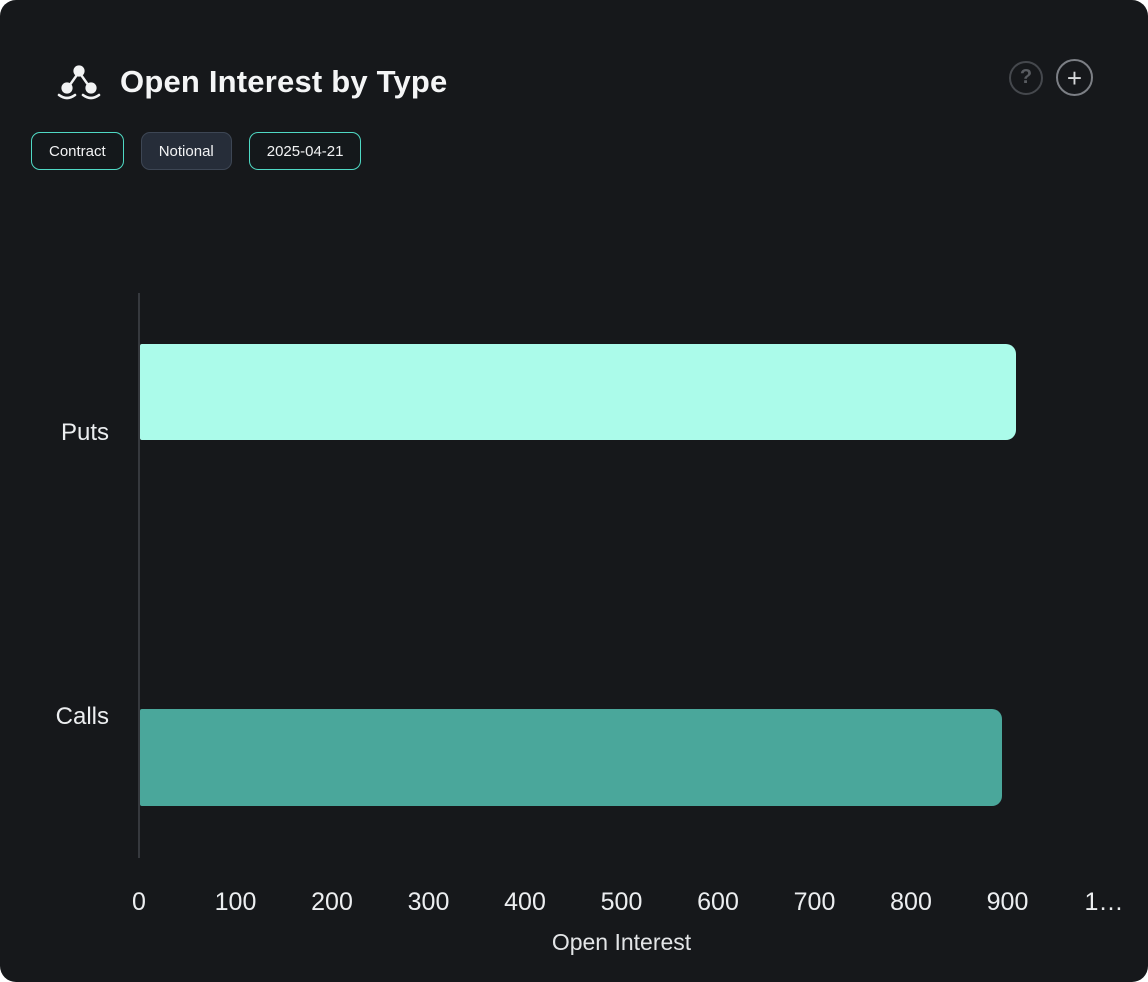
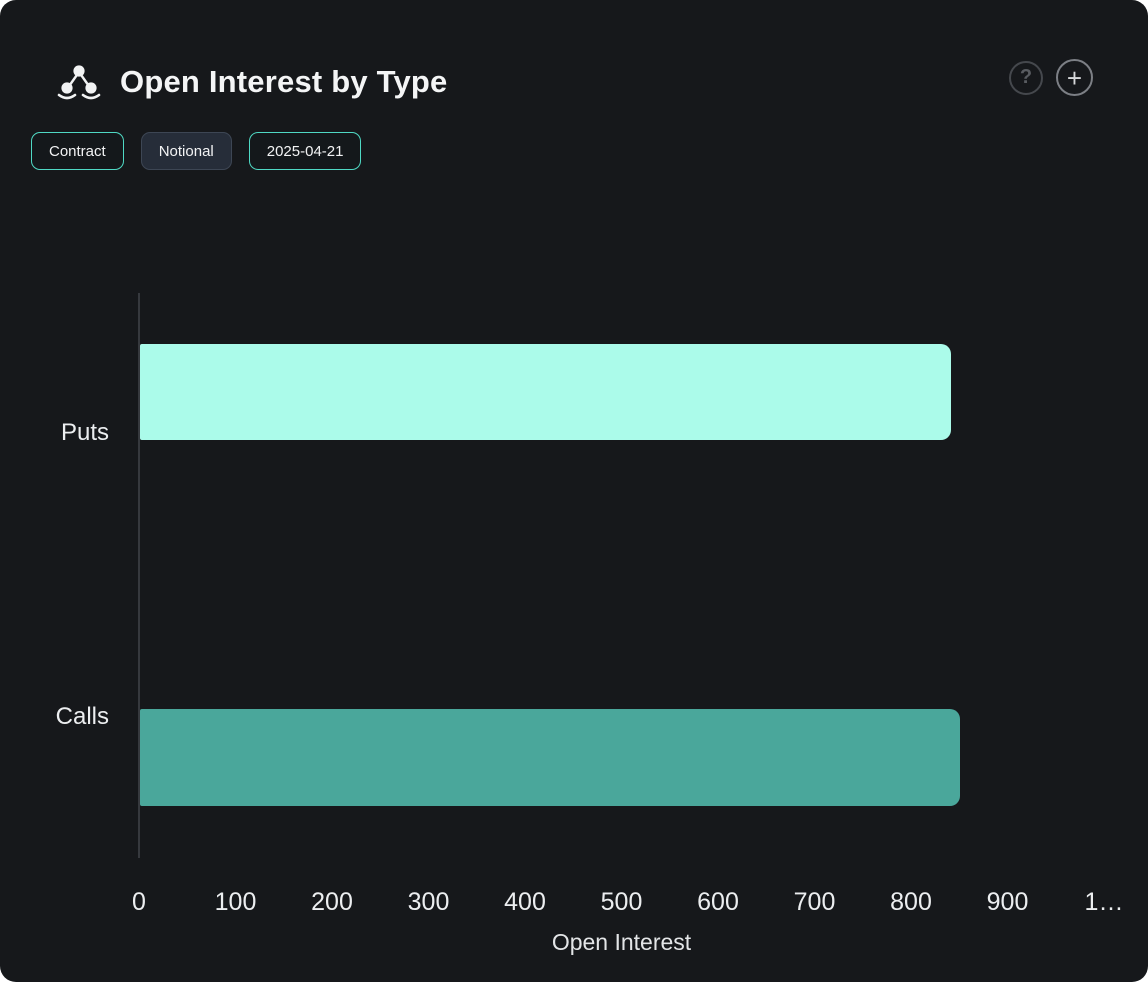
Puts: 910 -> 840
Calls: 890 -> 850
